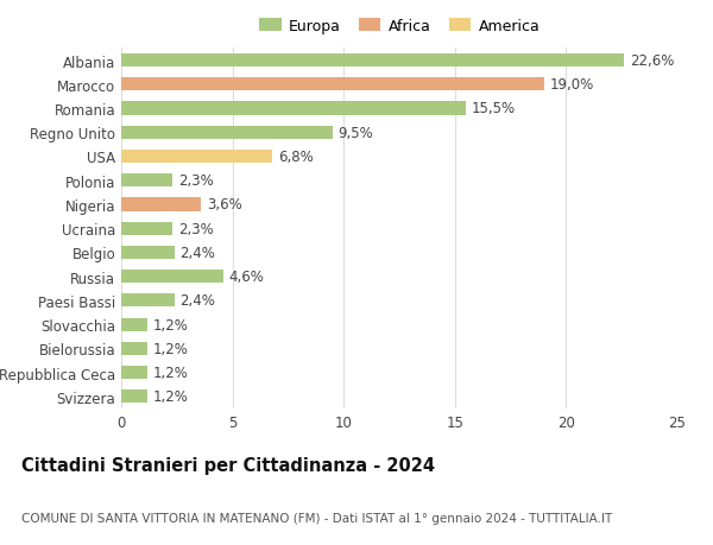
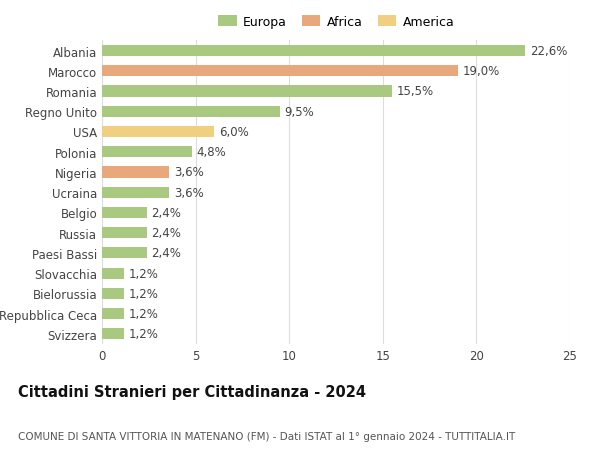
USA: 6,8% -> 6,0%
Polonia: 2,3% -> 4,8%
Ucraina: 2,3% -> 3,6%
Russia: 4,6% -> 2,4%
